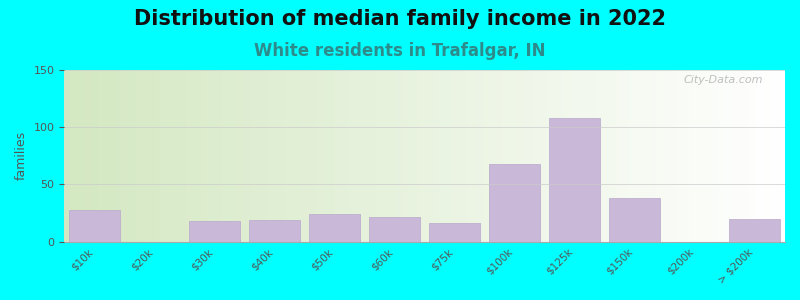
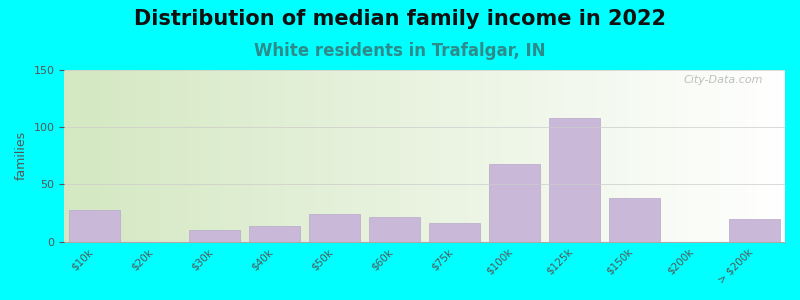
$30k: 18 -> 10
$40k: 19 -> 14
